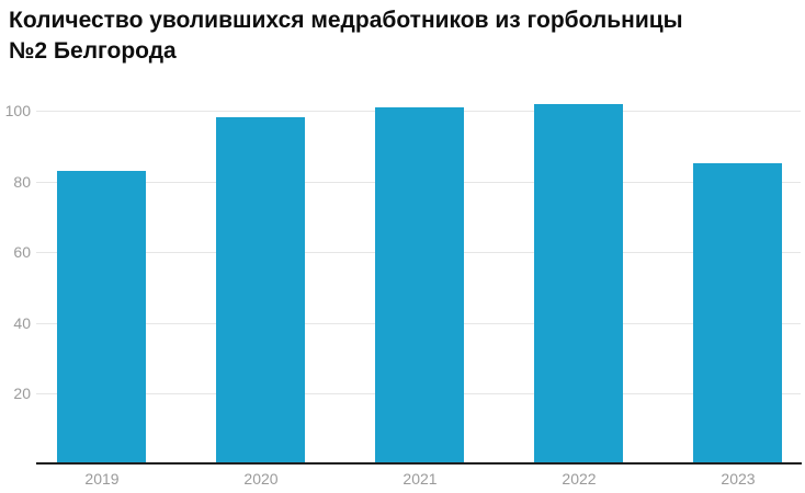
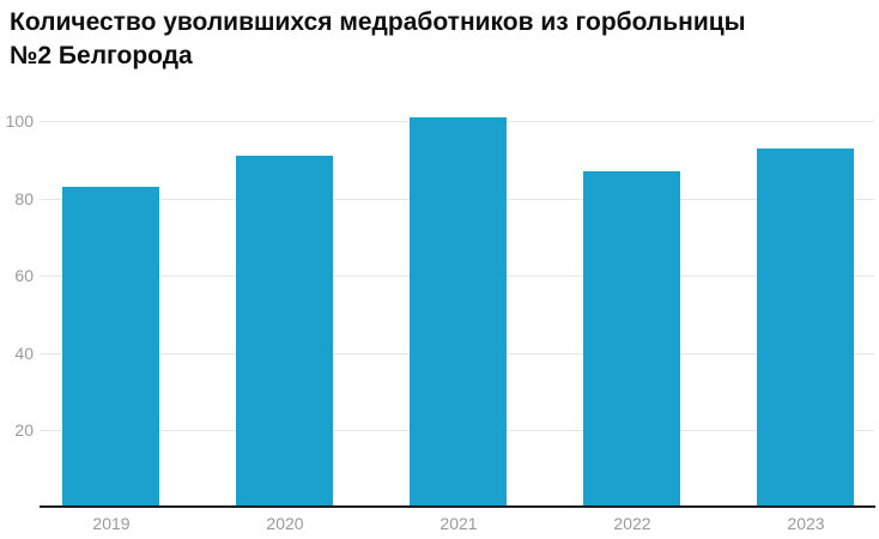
2020: 98 -> 91
2022: 102 -> 87
2023: 85 -> 93
